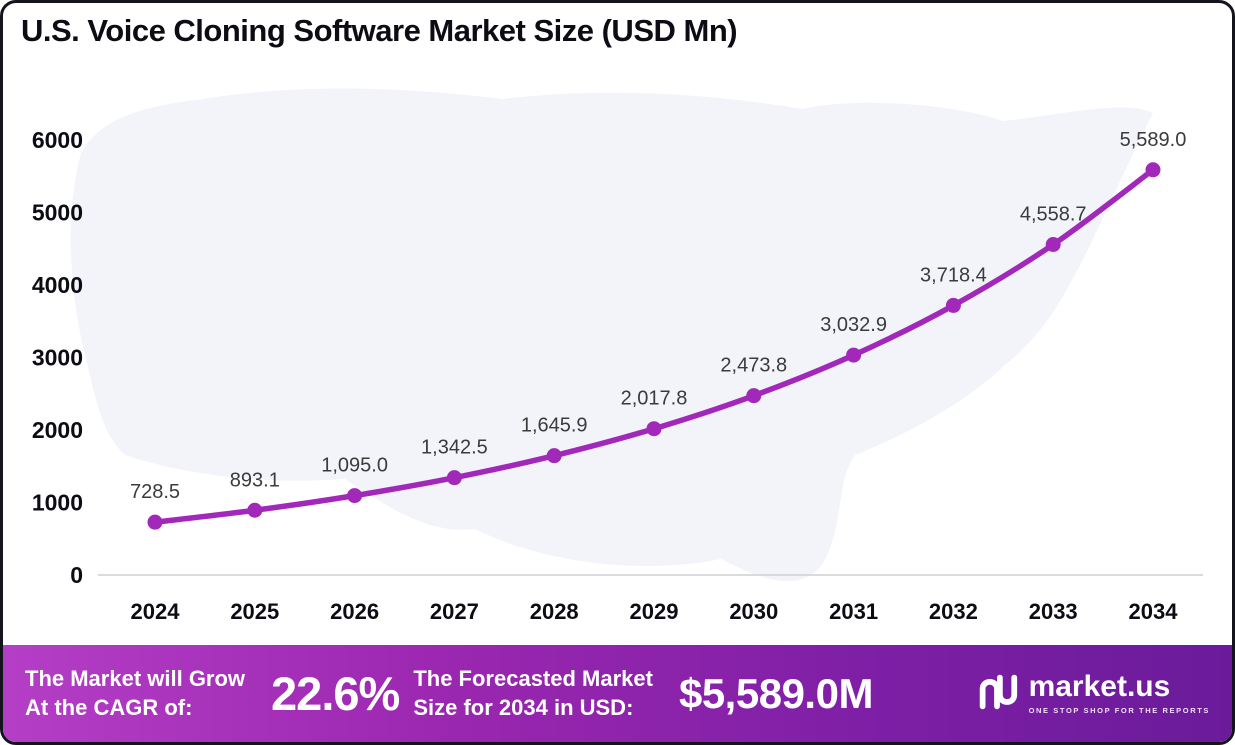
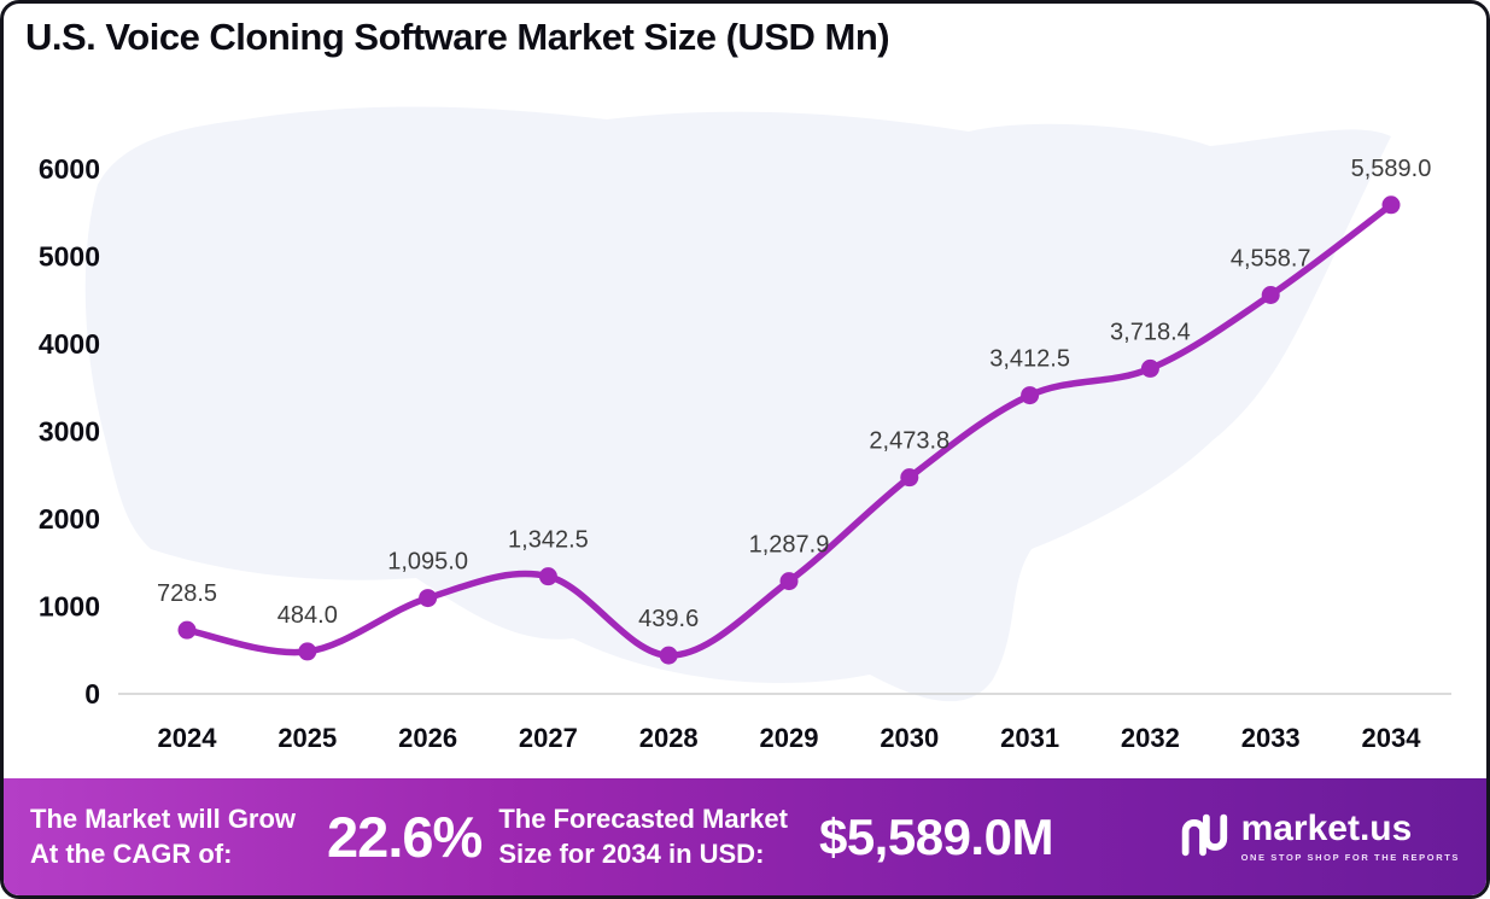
2025: 893.1 -> 484.0
2028: 1,645.9 -> 439.6
2029: 2,017.8 -> 1,287.9
2031: 3,032.9 -> 3,412.5
